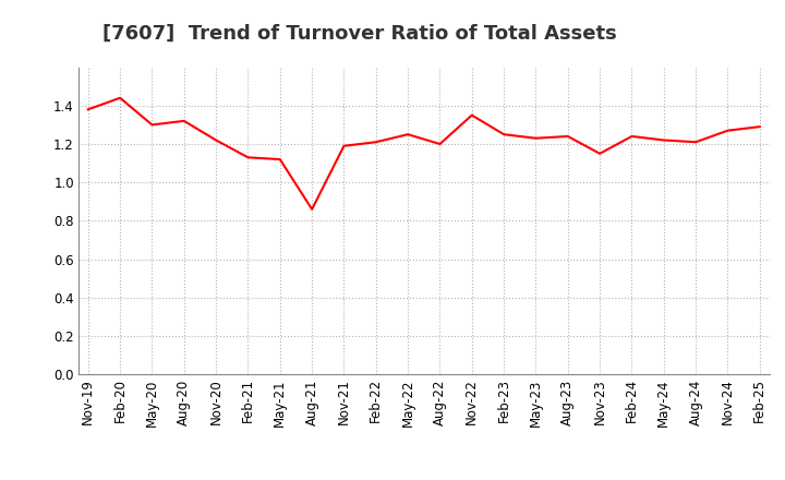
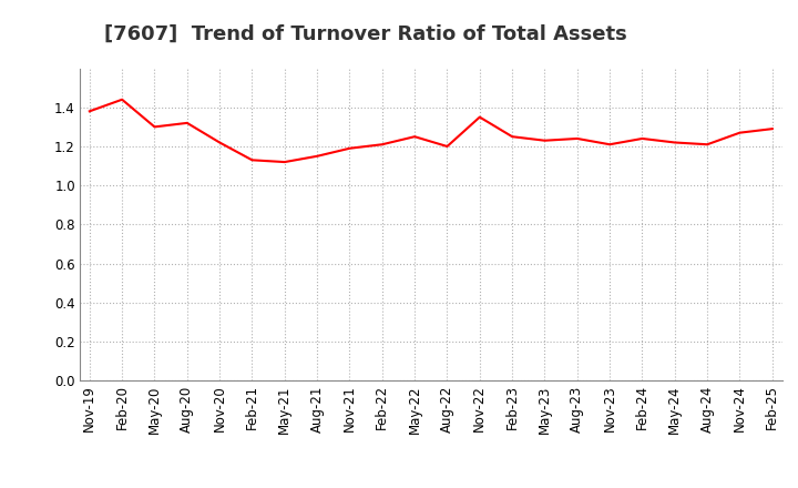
Aug-21: 0.86 -> 1.15
Nov-23: 1.15 -> 1.21
